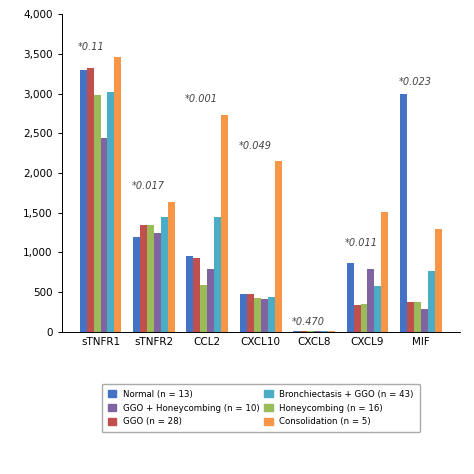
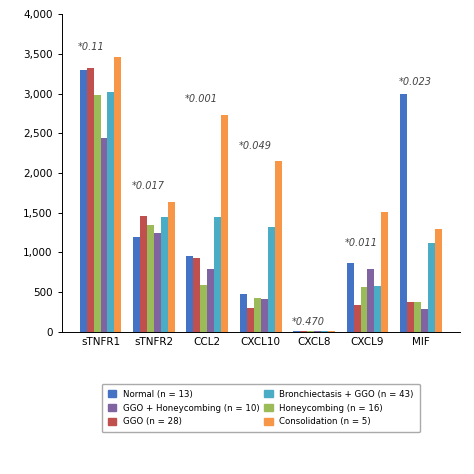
GGO (n = 28)/sTNFR2: 1,340 -> 1,460
GGO (n = 28)/CXCL10: 480 -> 300
Bronchiectasis + GGO (n = 43)/CXCL10: 440 -> 1,320
Honeycombing (n = 16)/CXCL9: 350 -> 560
Bronchiectasis + GGO (n = 43)/MIF: 760 -> 1,120
